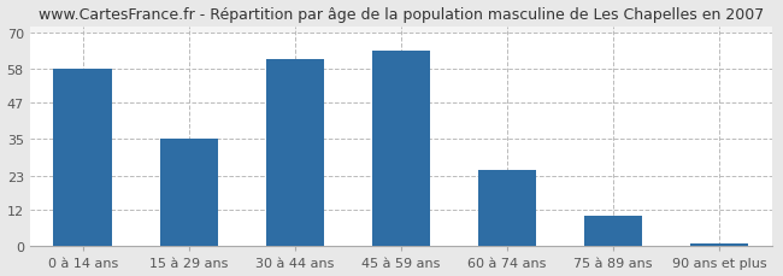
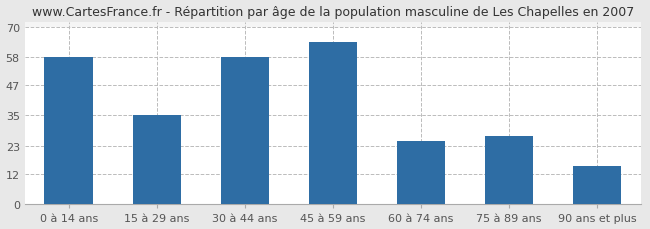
30 à 44 ans: 61 -> 58
75 à 89 ans: 10 -> 27
90 ans et plus: 1 -> 15
